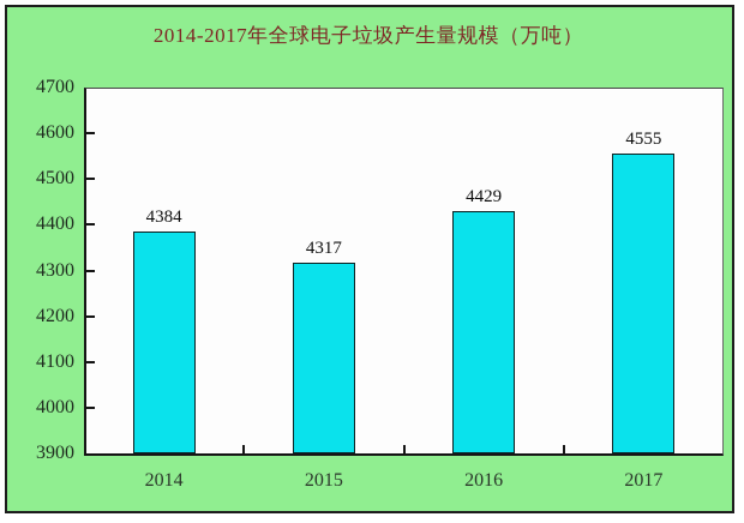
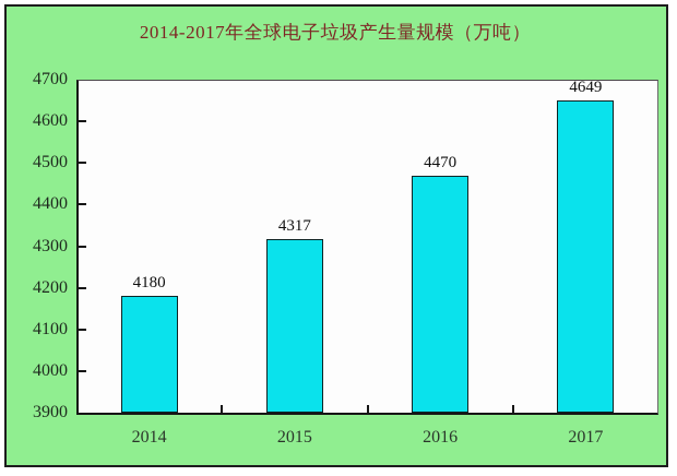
2014: 4384 -> 4180
2016: 4429 -> 4470
2017: 4555 -> 4649
